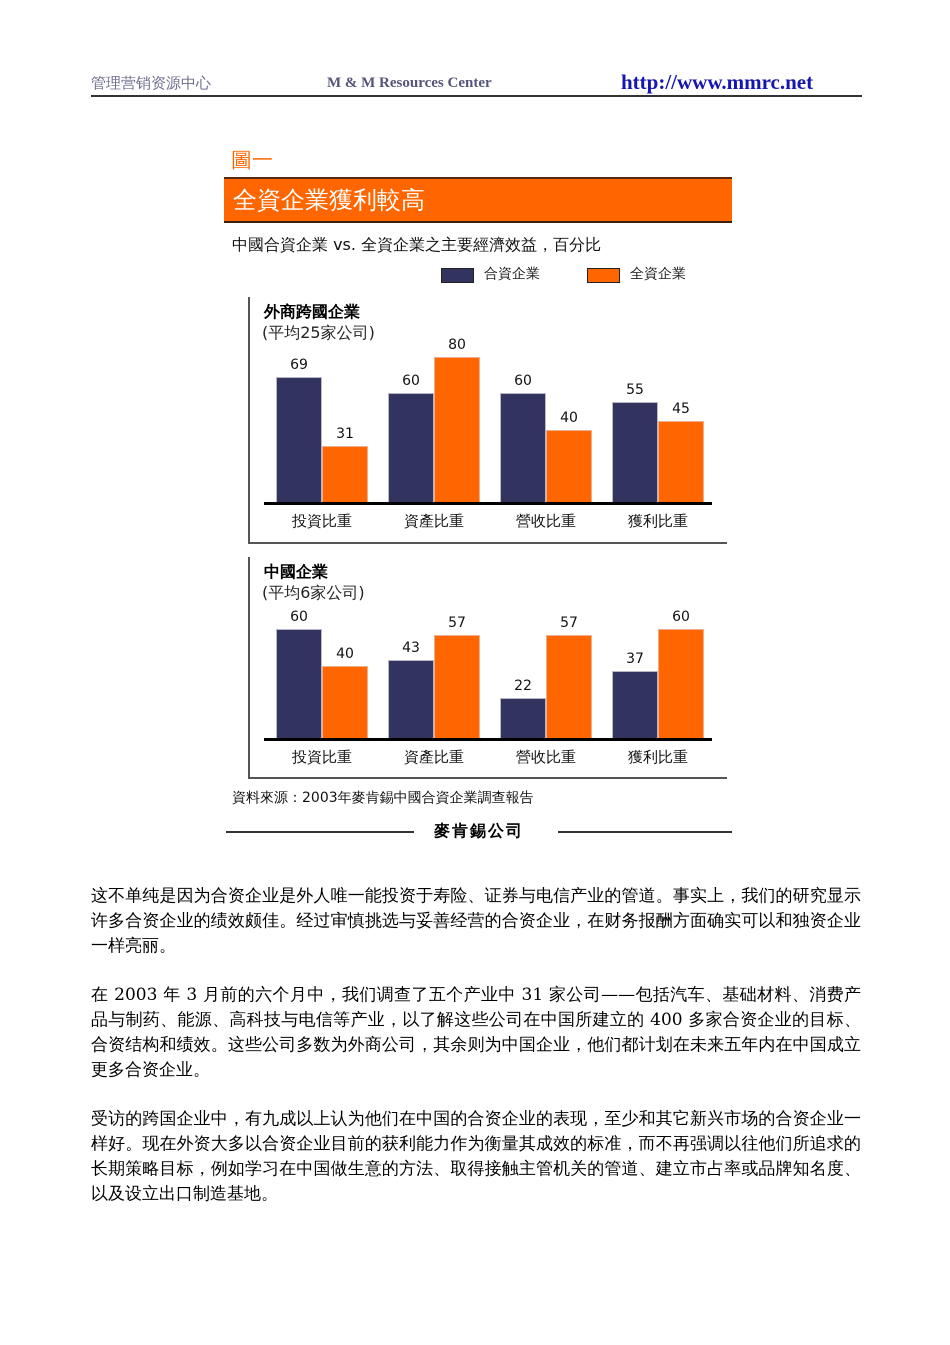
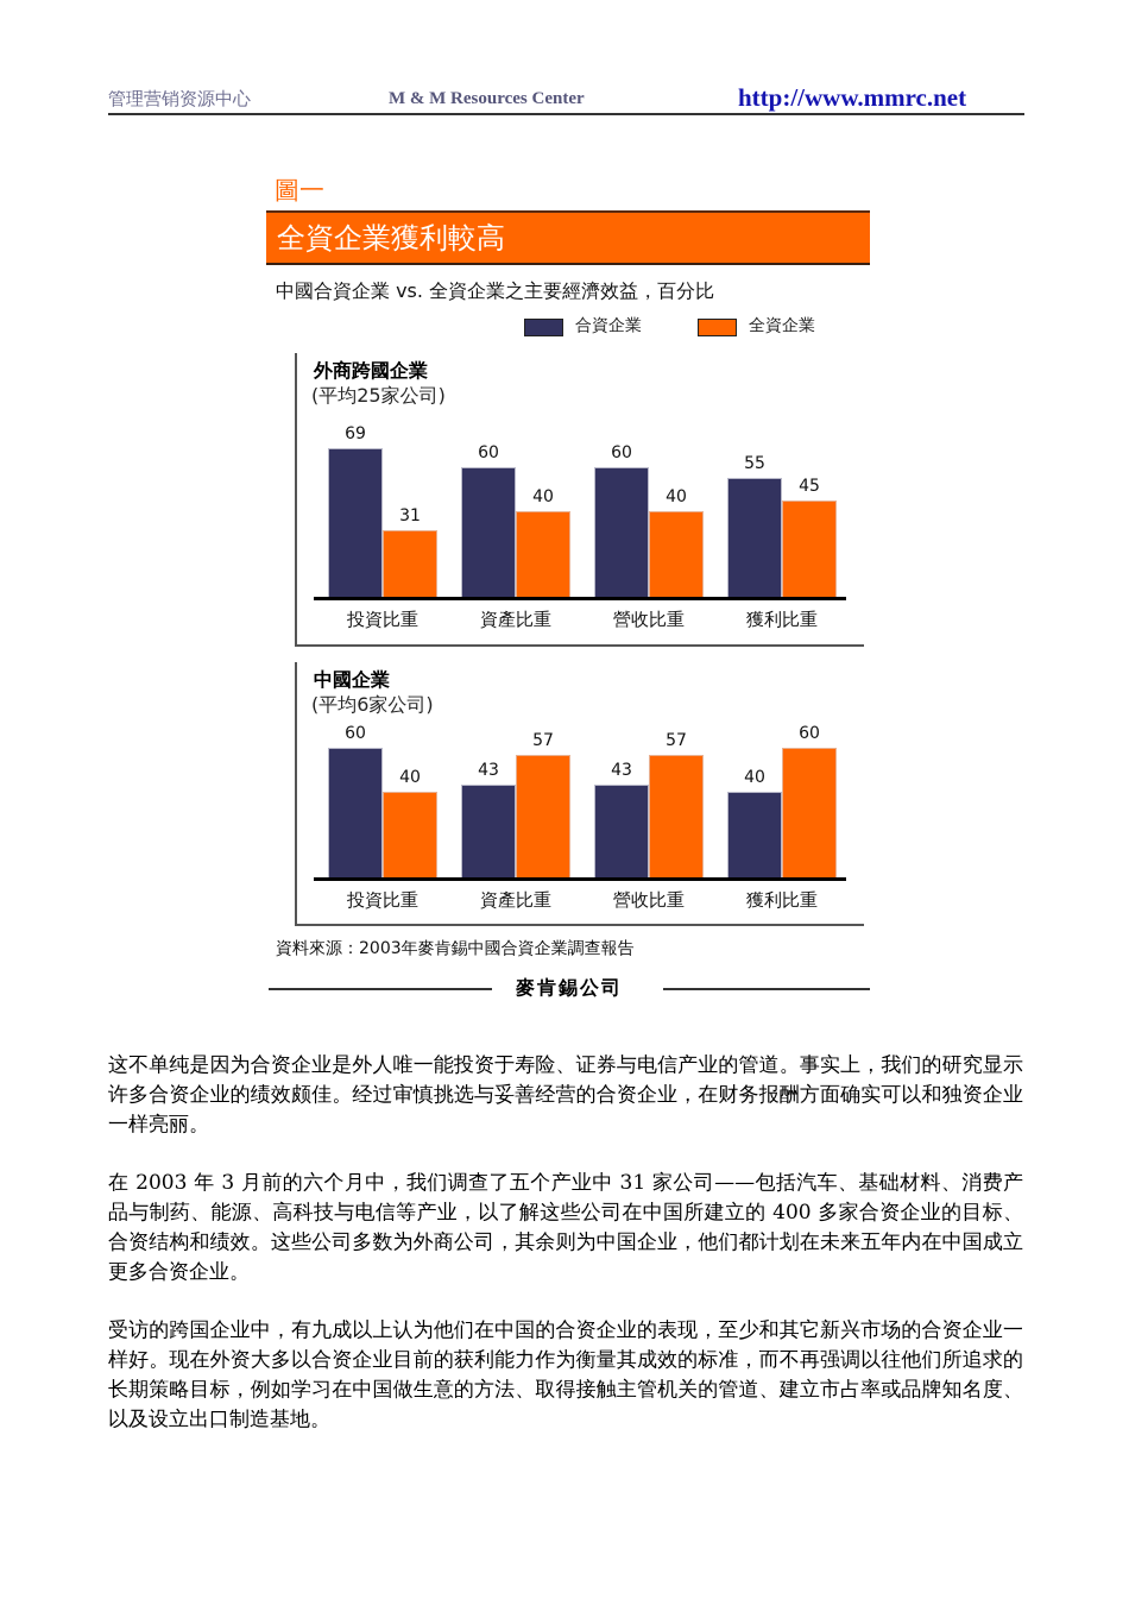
外商跨國企業/全資企業/資產比重: 80 -> 40
中國企業/合資企業/營收比重: 22 -> 43
中國企業/合資企業/獲利比重: 37 -> 40
